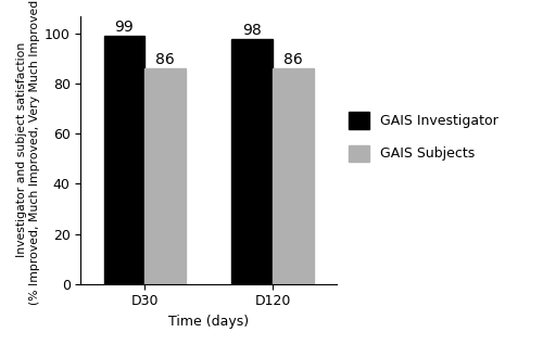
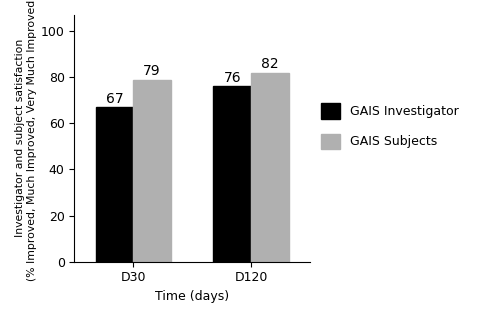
GAIS Investigator/D30: 99 -> 67
GAIS Subjects/D30: 86 -> 79
GAIS Investigator/D120: 98 -> 76
GAIS Subjects/D120: 86 -> 82
